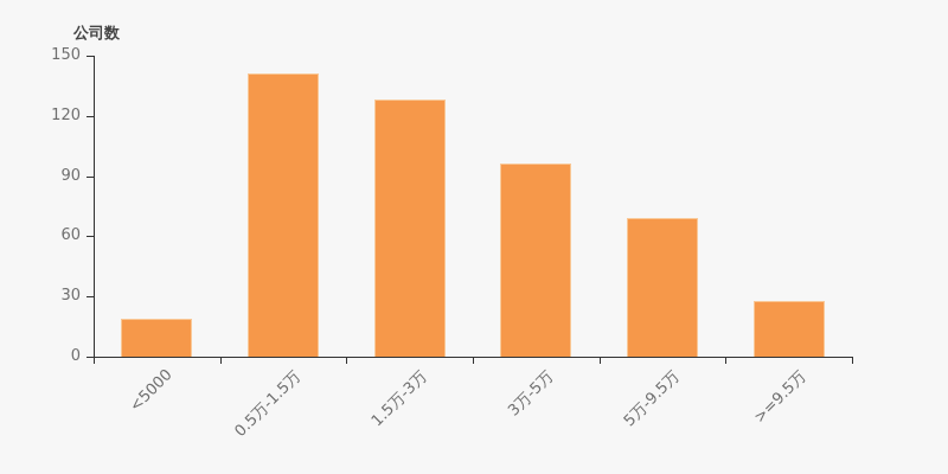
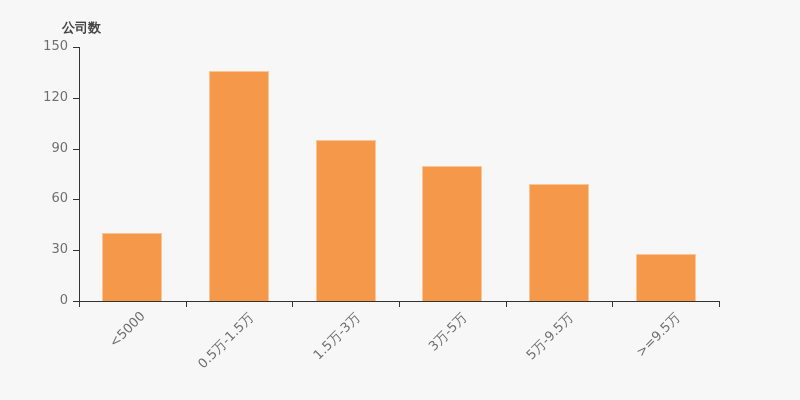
<5000: 19 -> 40
0.5万-1.5万: 141 -> 136
1.5万-3万: 128 -> 95
3万-5万: 96 -> 80
